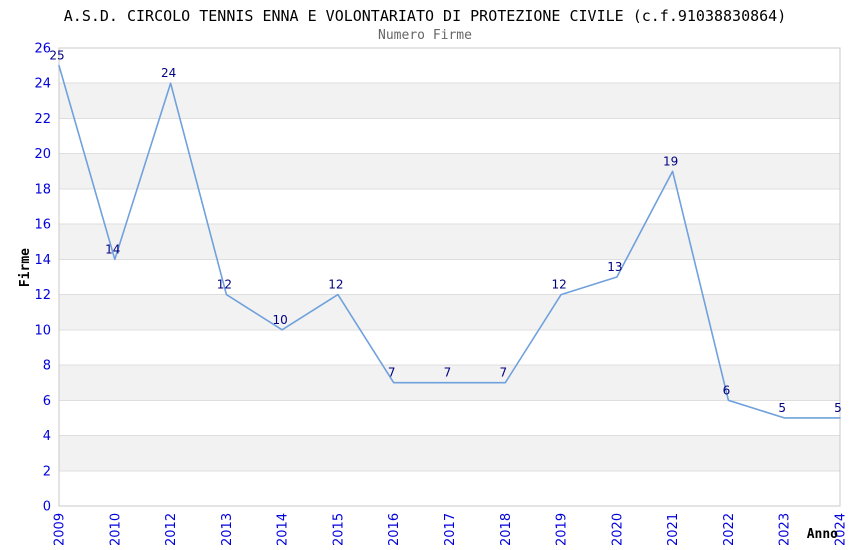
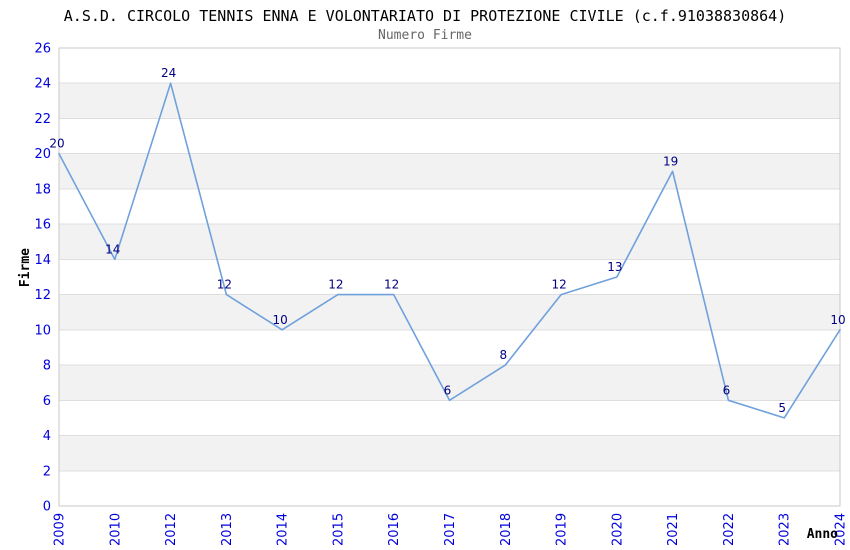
2009: 25 -> 20
2016: 7 -> 12
2017: 7 -> 6
2018: 7 -> 8
2024: 5 -> 10
